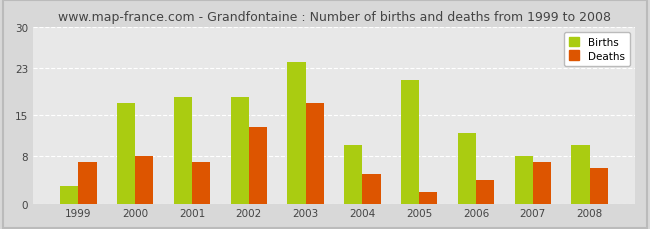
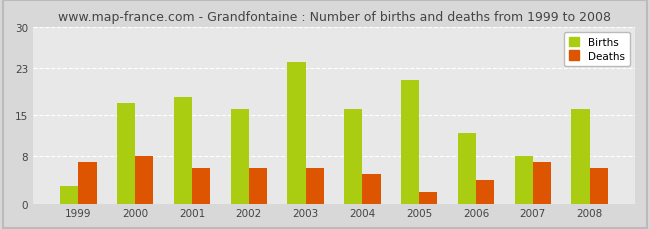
Deaths/2001: 7 -> 6
Births/2002: 18 -> 16
Deaths/2002: 13 -> 6
Deaths/2003: 17 -> 6
Births/2004: 10 -> 16
Births/2008: 10 -> 16
